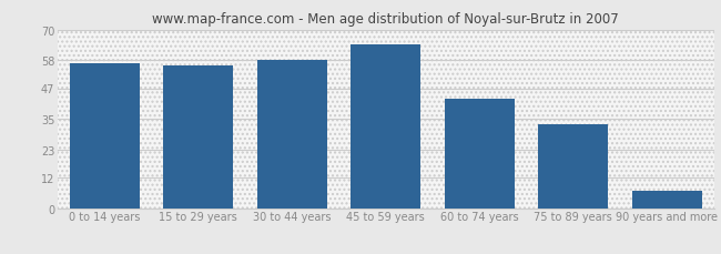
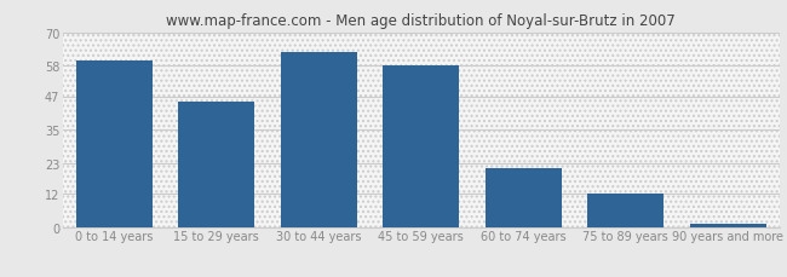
0 to 14 years: 57 -> 60
15 to 29 years: 56 -> 45
30 to 44 years: 58 -> 63
45 to 59 years: 64 -> 58
60 to 74 years: 43 -> 21
75 to 89 years: 33 -> 12
90 years and more: 7 -> 1
